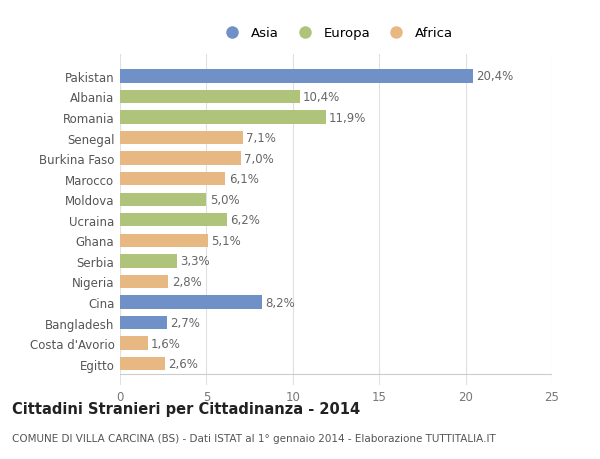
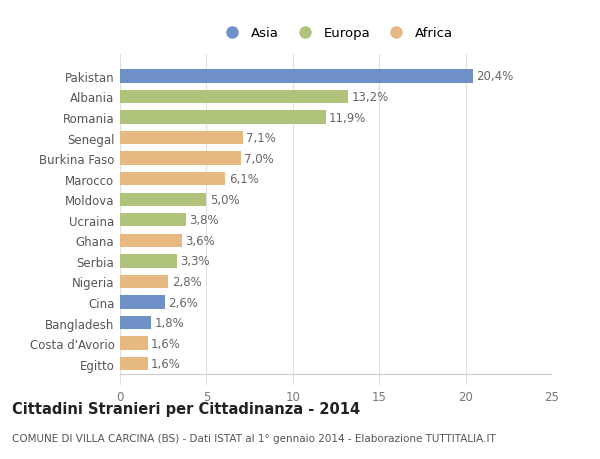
Albania: 10,4% -> 13,2%
Ucraina: 6,2% -> 3,8%
Ghana: 5,1% -> 3,6%
Cina: 8,2% -> 2,6%
Bangladesh: 2,7% -> 1,8%
Egitto: 2,6% -> 1,6%
